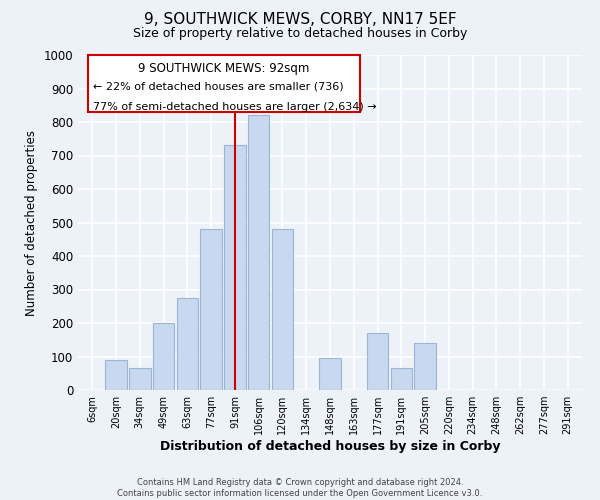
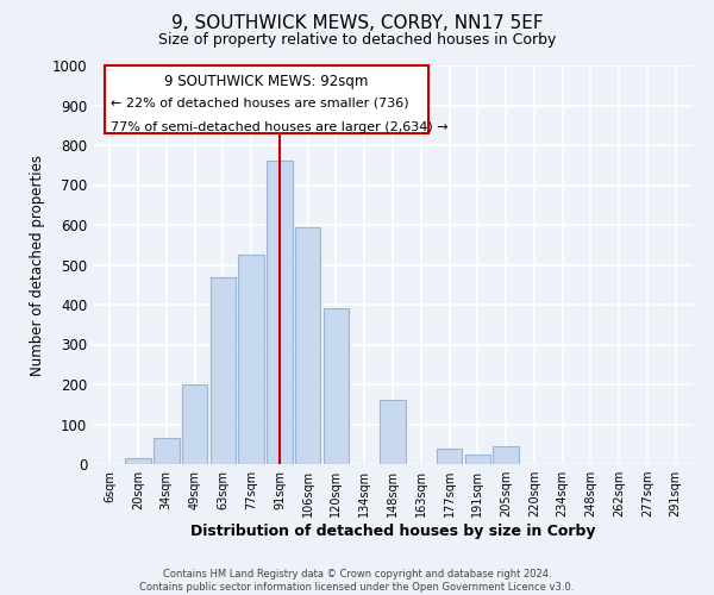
20sqm: 90 -> 15
63sqm: 275 -> 470
77sqm: 480 -> 525
91sqm: 730 -> 760
106sqm: 820 -> 595
120sqm: 480 -> 390
148sqm: 95 -> 160
177sqm: 170 -> 40
191sqm: 65 -> 25
205sqm: 140 -> 45
